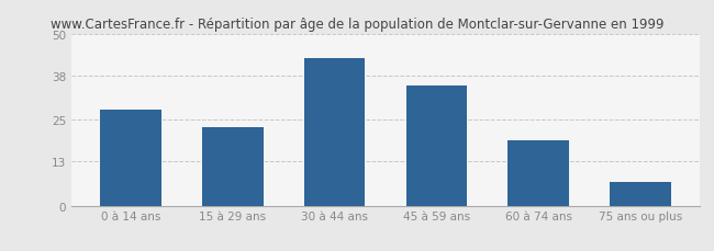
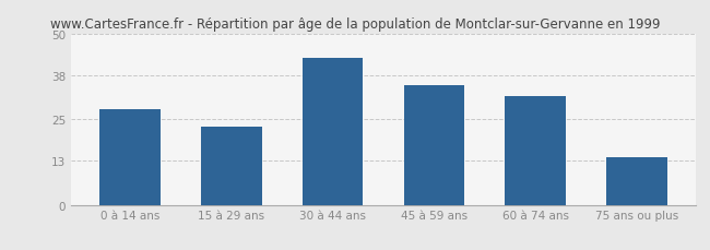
60 à 74 ans: 19 -> 32
75 ans ou plus: 7 -> 14
